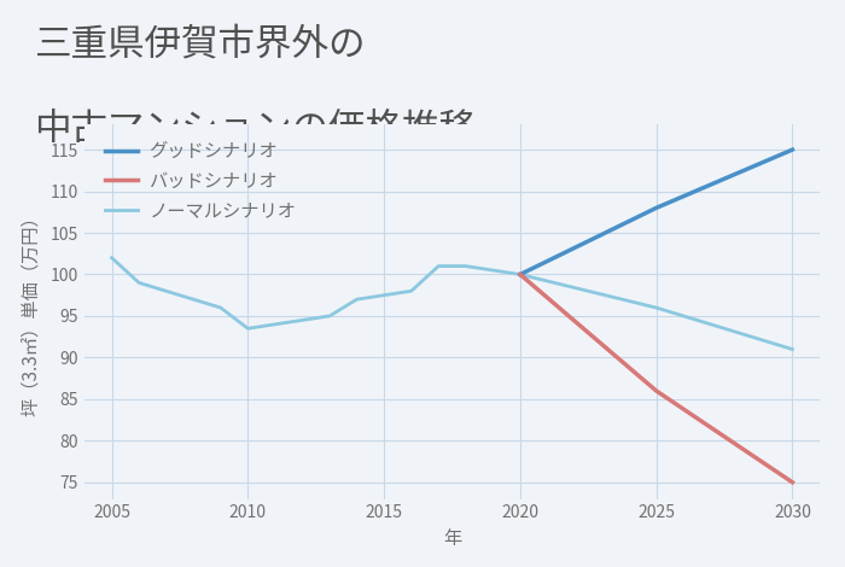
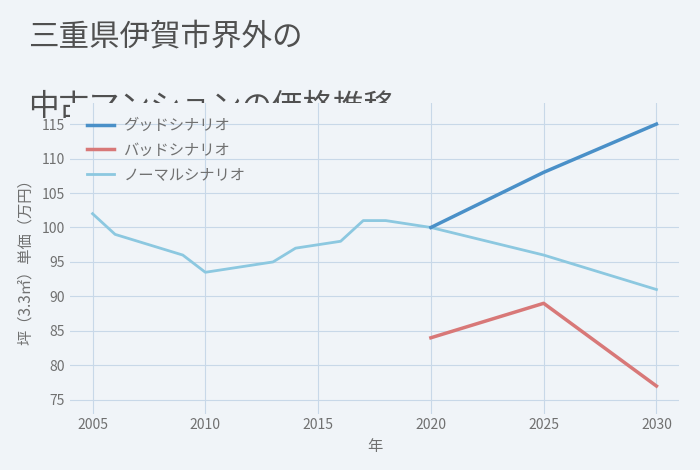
バッドシナリオ/2020: 100 -> 84
バッドシナリオ/2025: 86 -> 89
バッドシナリオ/2030: 75 -> 77
